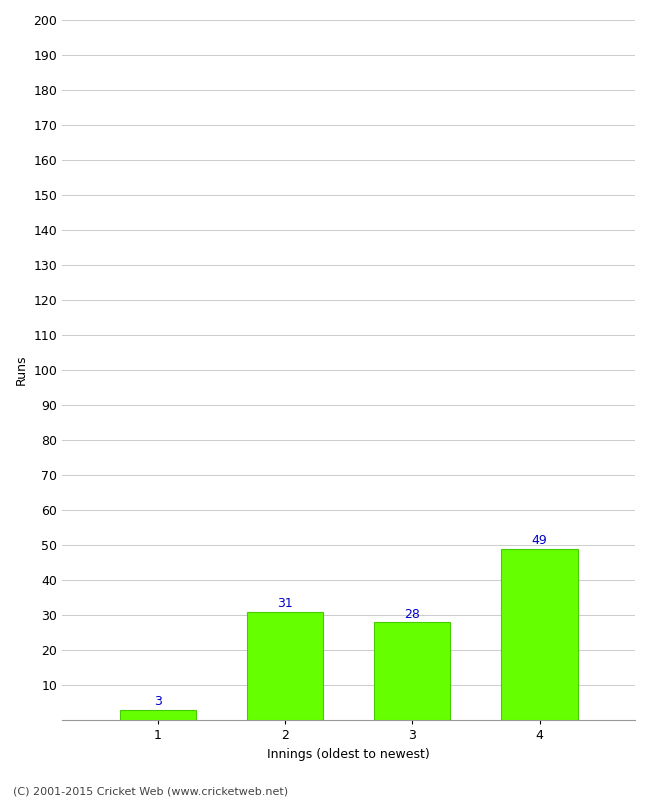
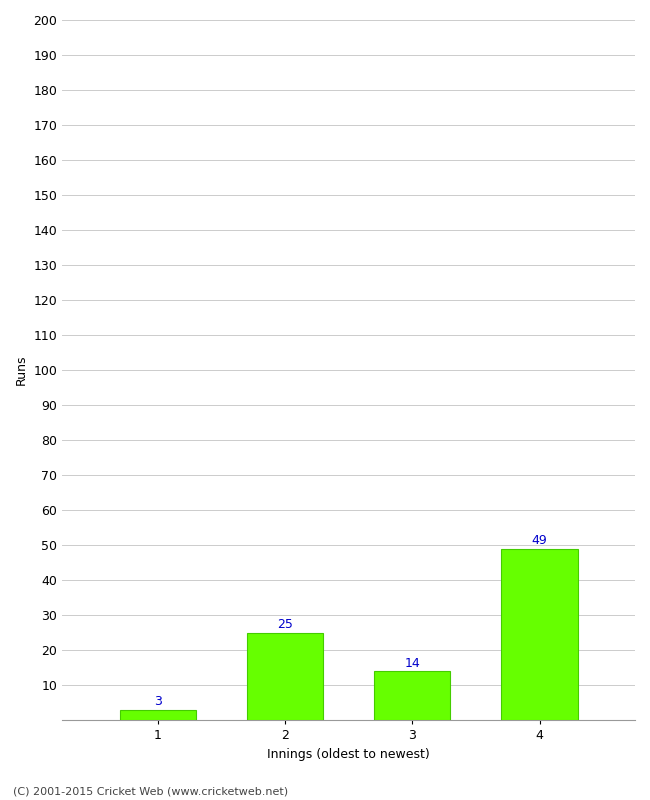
2: 31 -> 25
3: 28 -> 14
